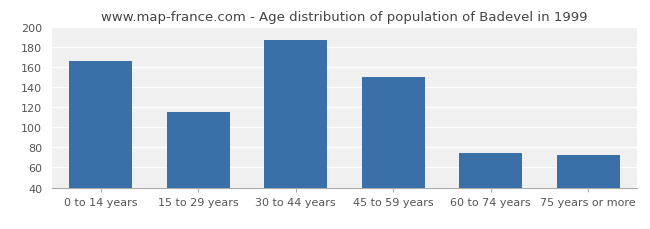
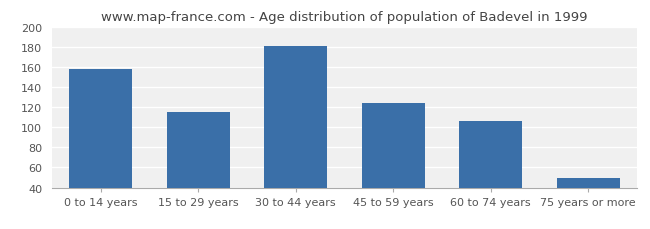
0 to 14 years: 166 -> 158
30 to 44 years: 187 -> 181
45 to 59 years: 150 -> 124
60 to 74 years: 74 -> 106
75 years or more: 72 -> 50
